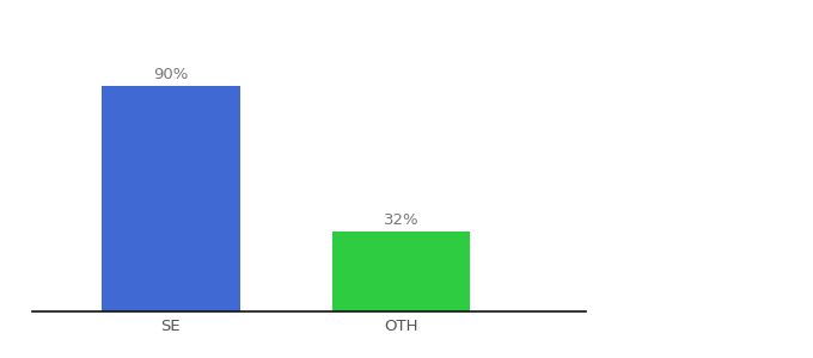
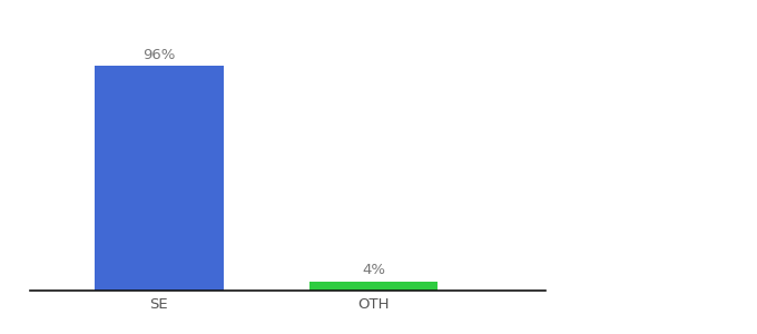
SE: 90% -> 96%
OTH: 32% -> 4%
